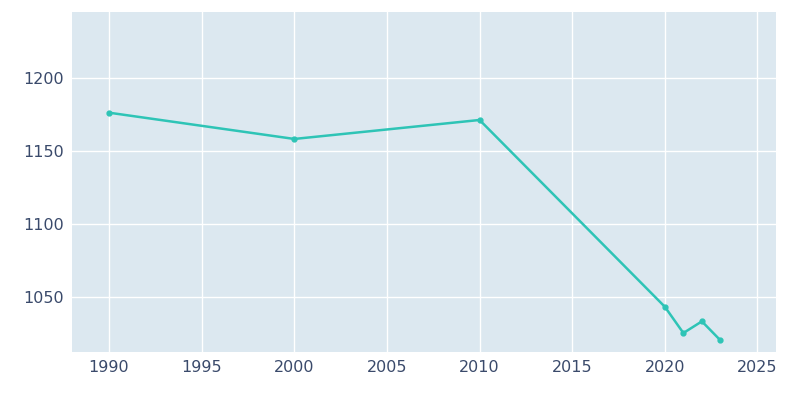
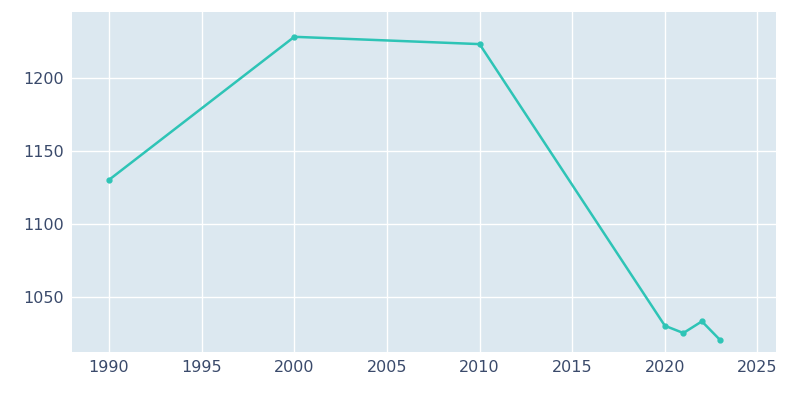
1990: 1176 -> 1130
2000: 1158 -> 1228
2010: 1171 -> 1223
2020: 1043 -> 1030
